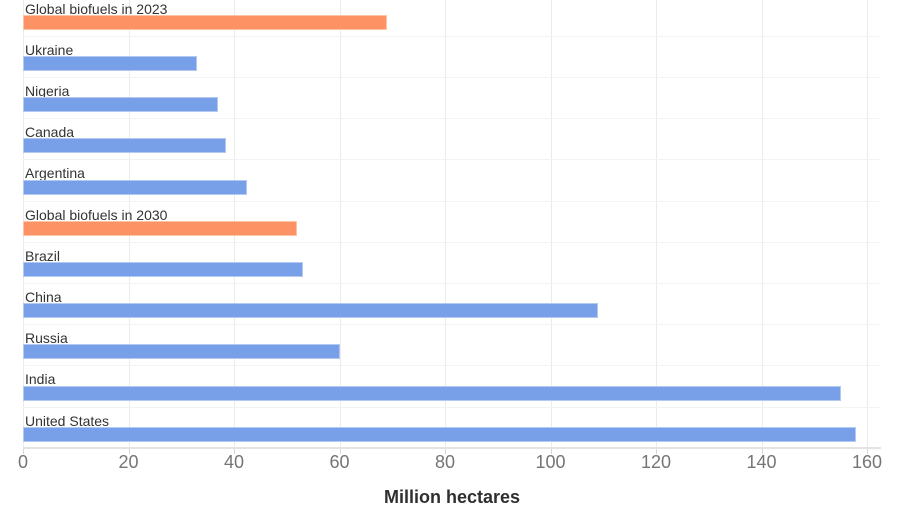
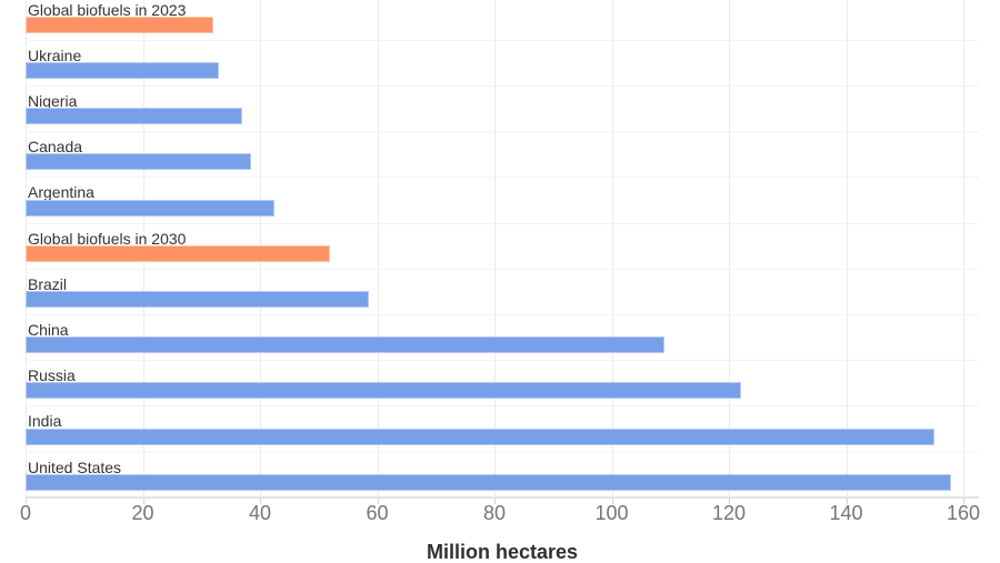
Global biofuels in 2023: 69 -> 32
Brazil: 53 -> 58
Russia: 60 -> 122
